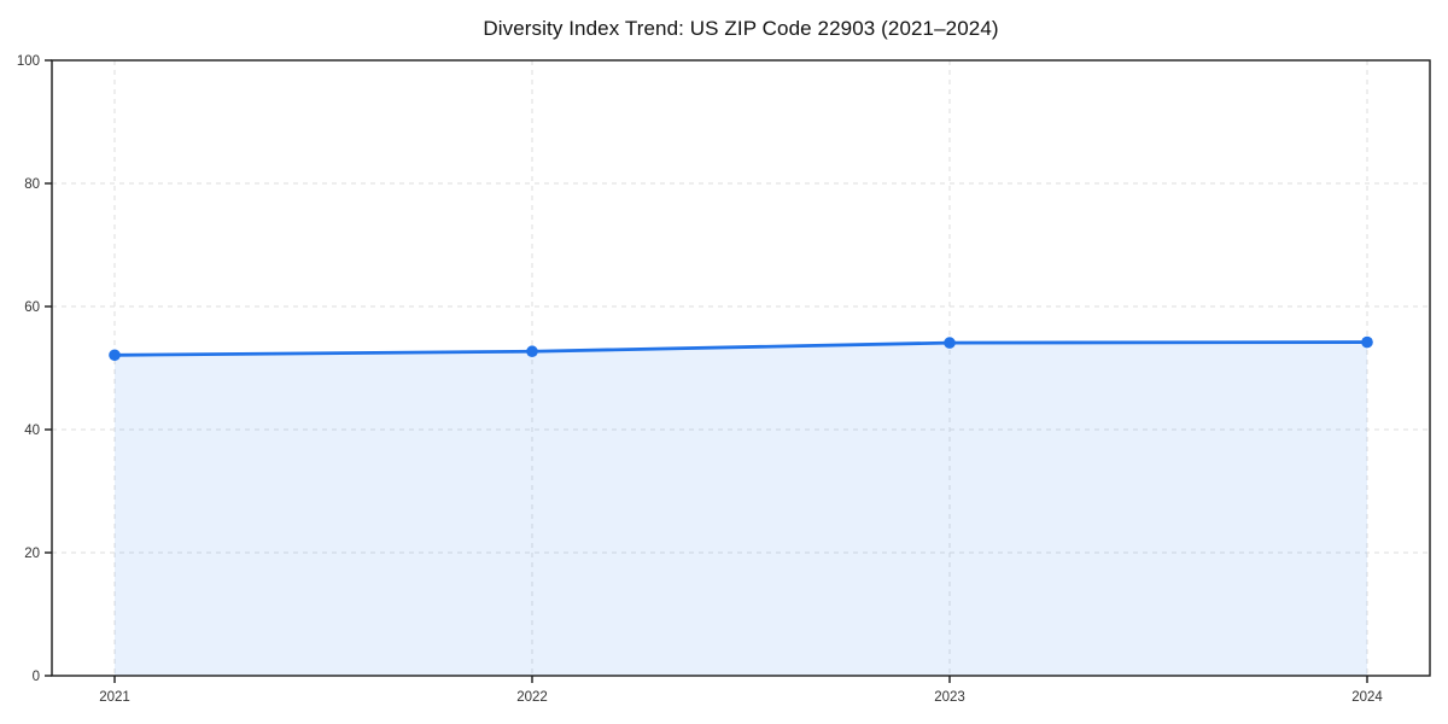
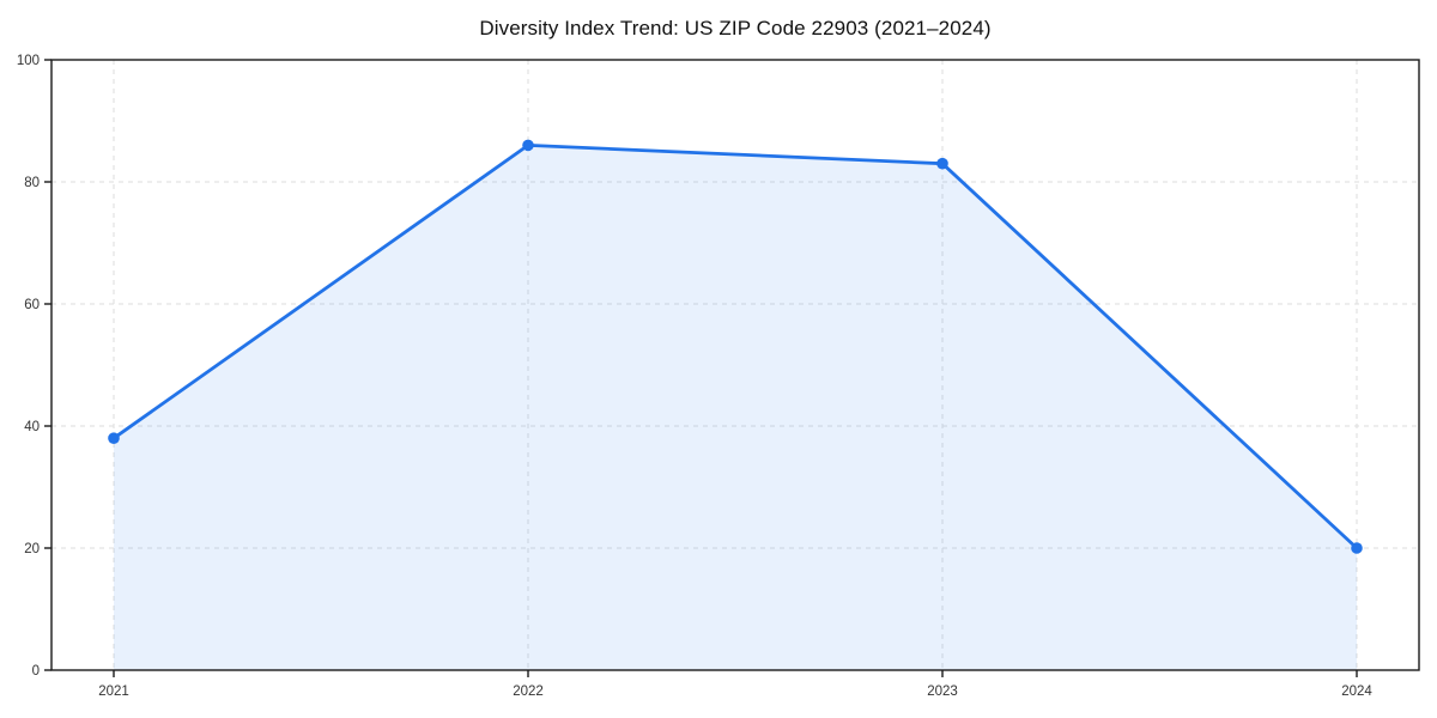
2021: 52 -> 38
2022: 53 -> 86
2023: 54 -> 83
2024: 54 -> 20
